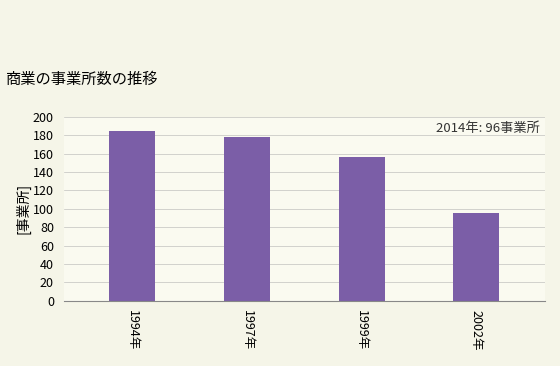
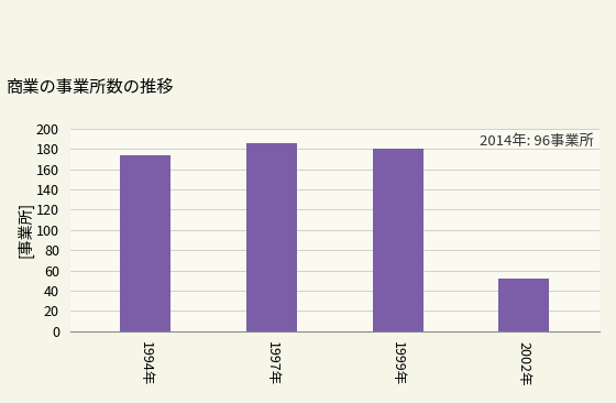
1994年: 185 -> 174
1997年: 178 -> 186
1999年: 156 -> 180
2002年: 95 -> 52
